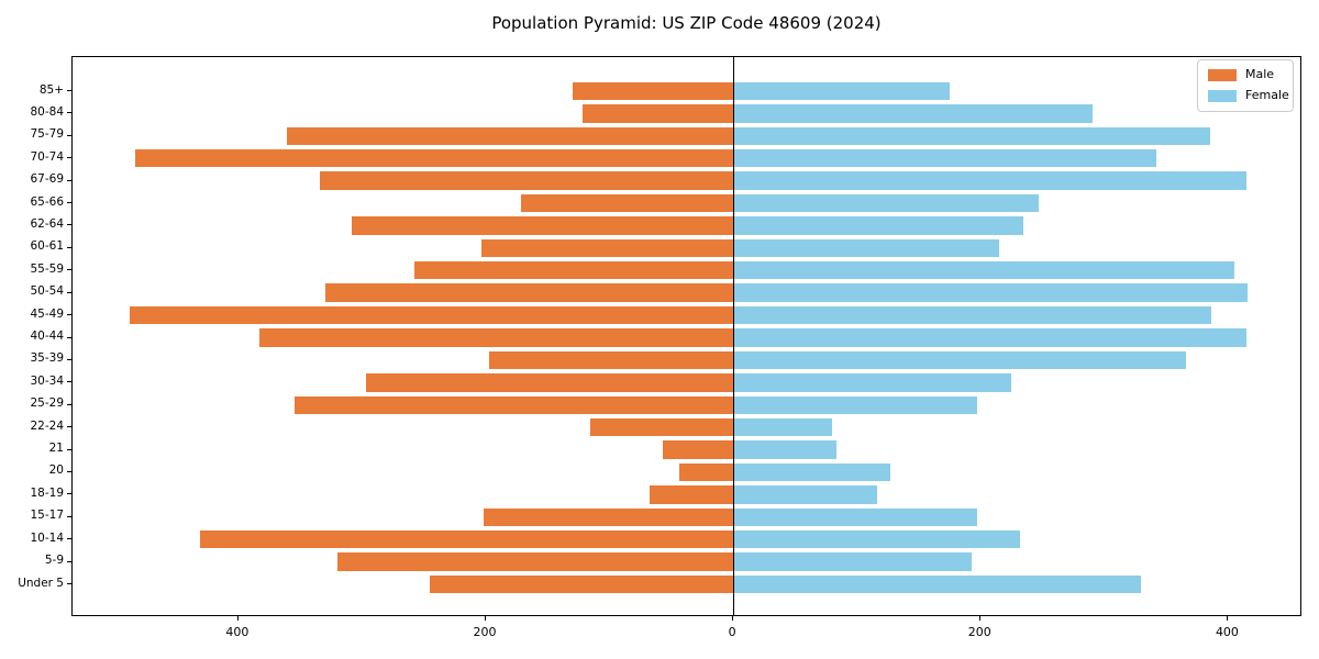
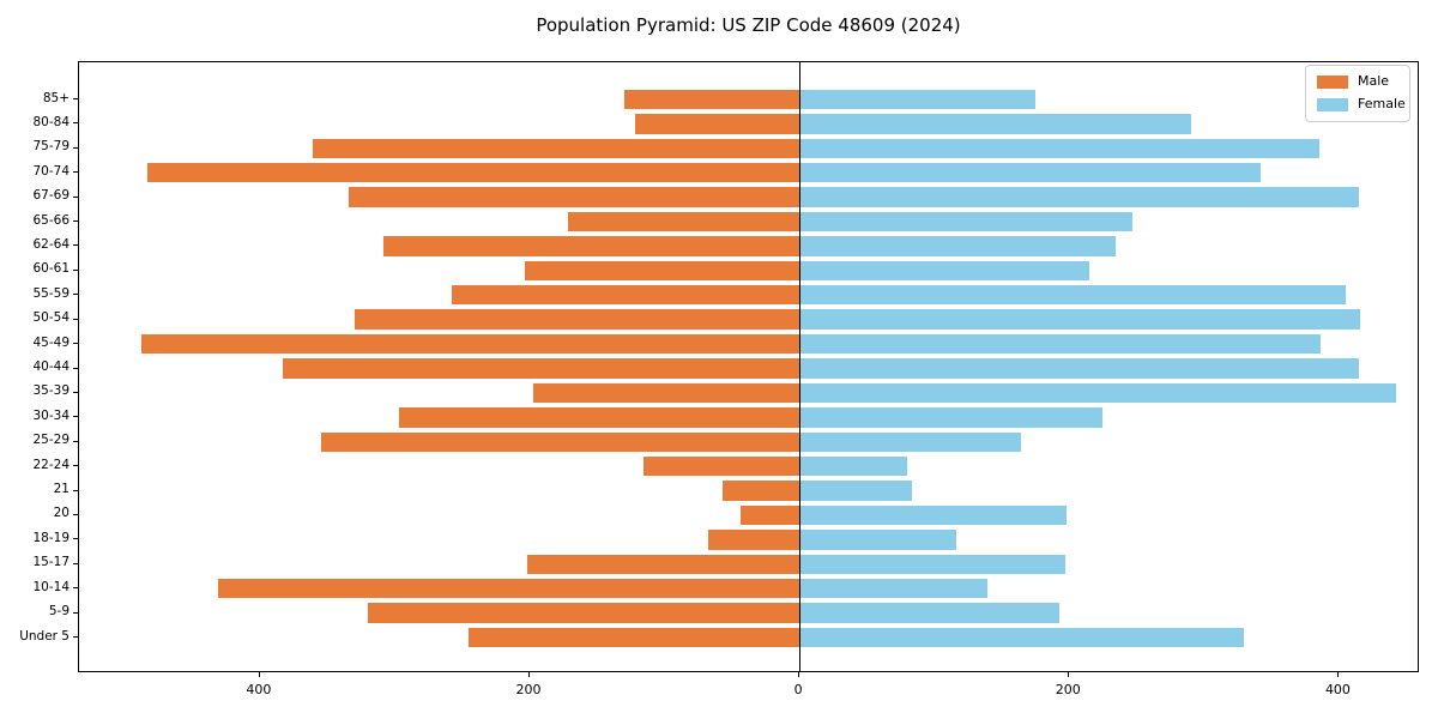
Female/35-39: 366 -> 442
Female/25-29: 197 -> 164
Female/20: 127 -> 198
Female/10-14: 232 -> 139
